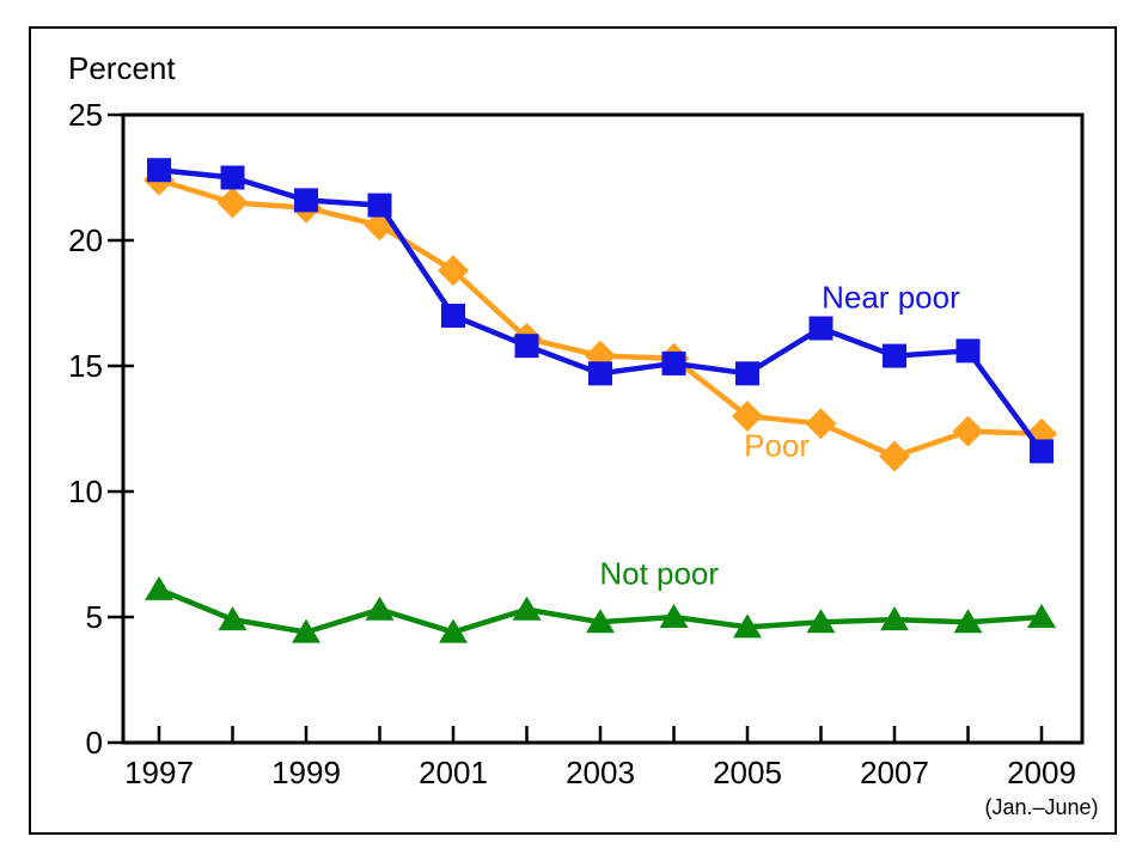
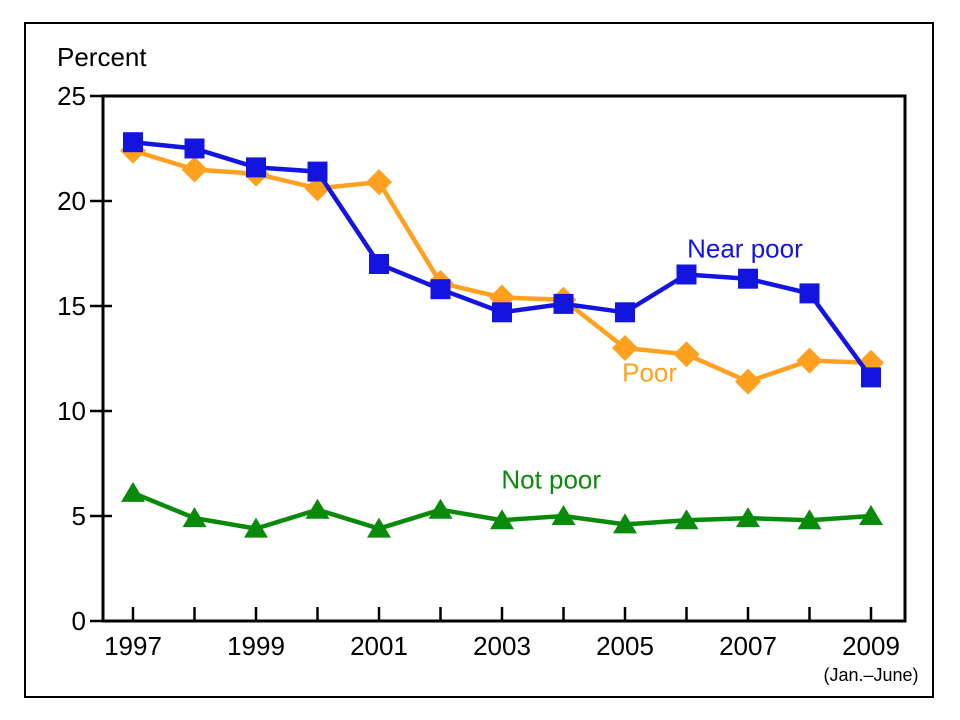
Poor/2001: 18.8 -> 20.9
Near poor/2007: 15.4 -> 16.3
